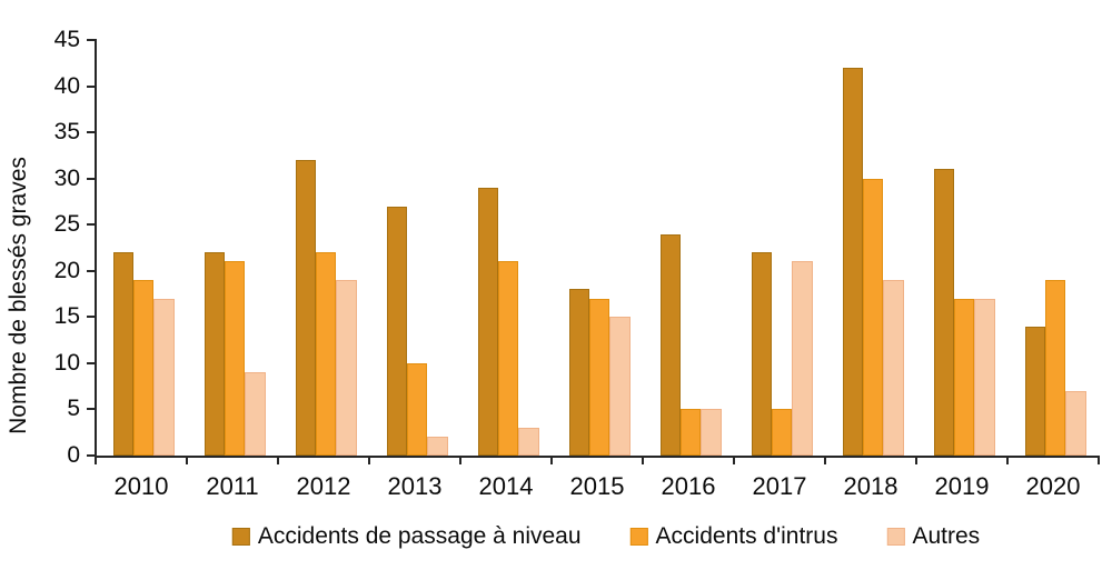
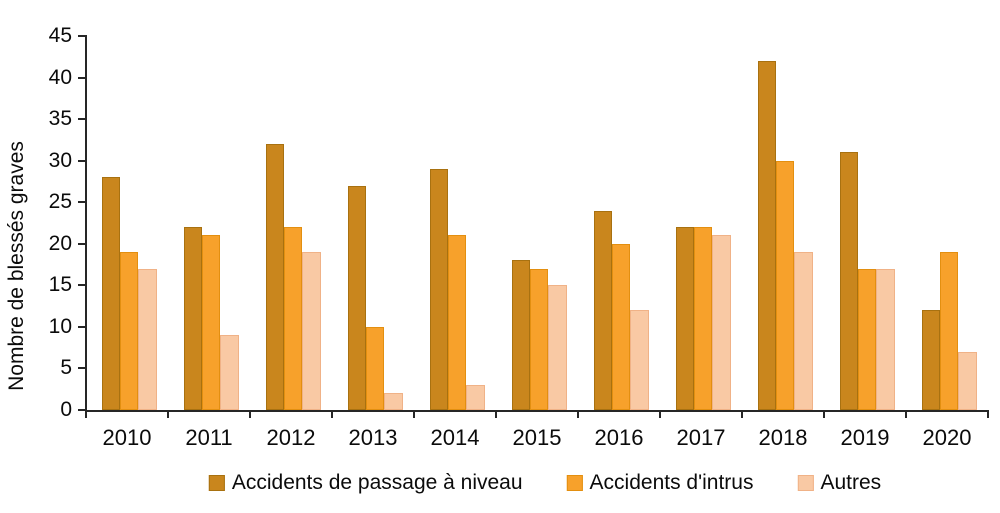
Accidents de passage à niveau/2010: 22 -> 28
Accidents d'intrus/2016: 5 -> 20
Autres/2016: 5 -> 12
Accidents d'intrus/2017: 5 -> 22
Accidents de passage à niveau/2020: 14 -> 12
